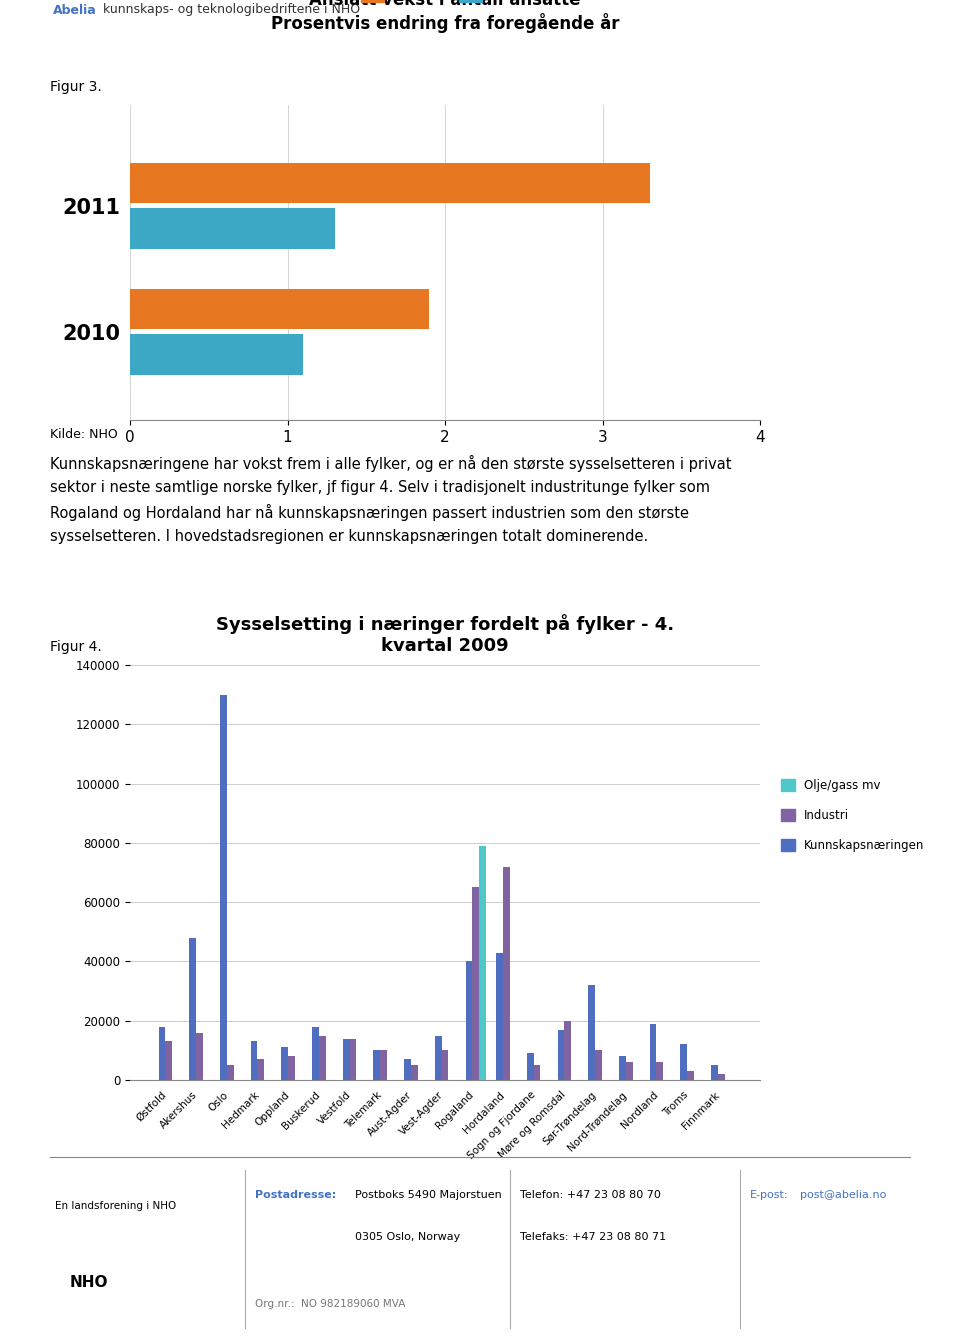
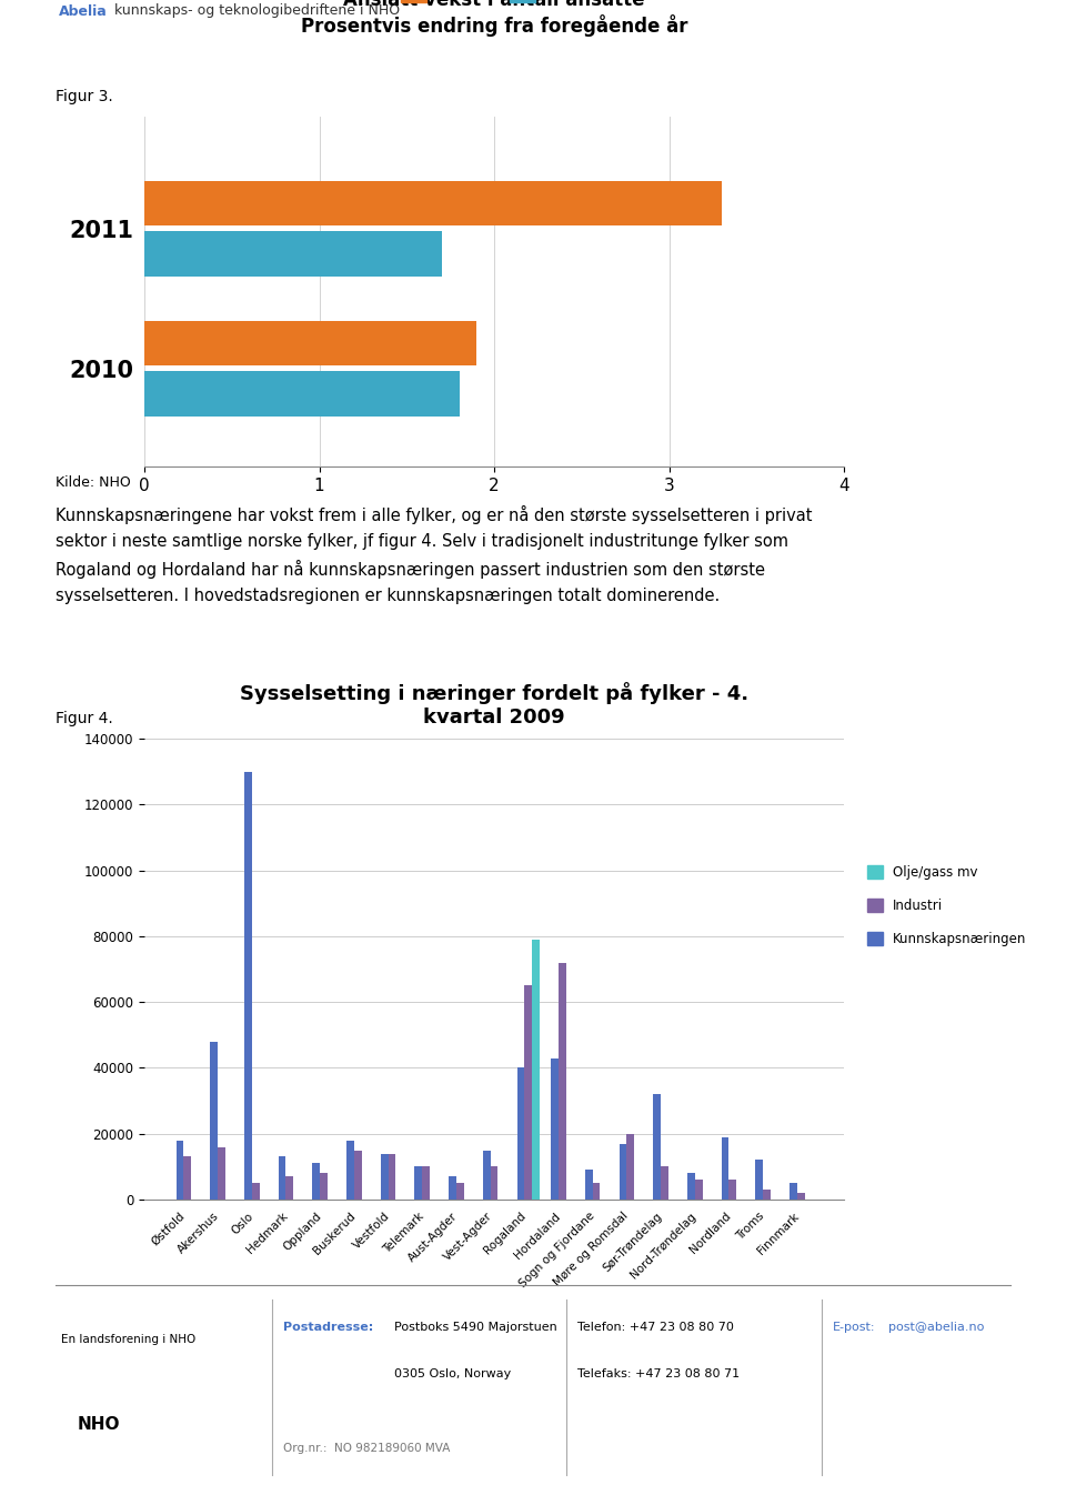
NHO/2011: 1.3 -> 1.7
NHO/2010: 1.1 -> 1.8
